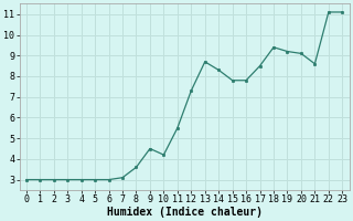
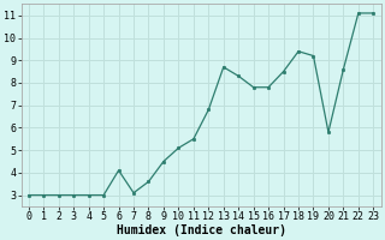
6: 3.0 -> 4.1
10: 4.2 -> 5.1
12: 7.3 -> 6.8
20: 9.1 -> 5.8
